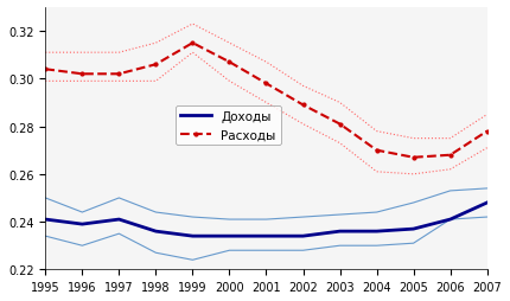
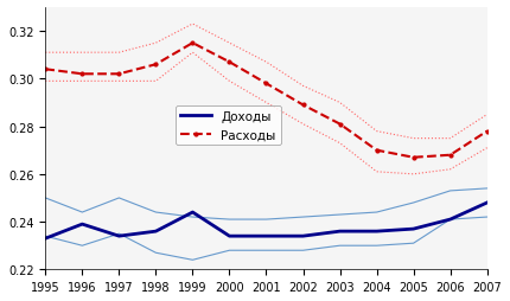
Доходы/1995: 0.241 -> 0.233
Доходы/1997: 0.241 -> 0.234
Доходы/1999: 0.234 -> 0.244
